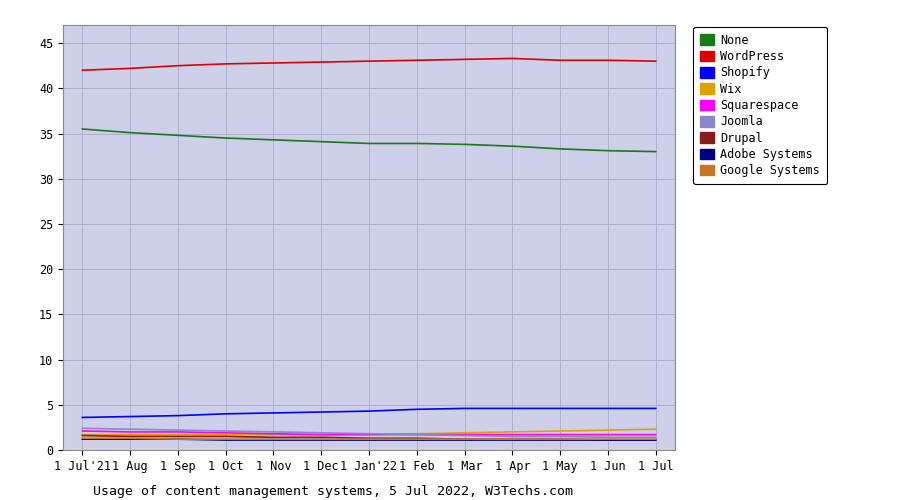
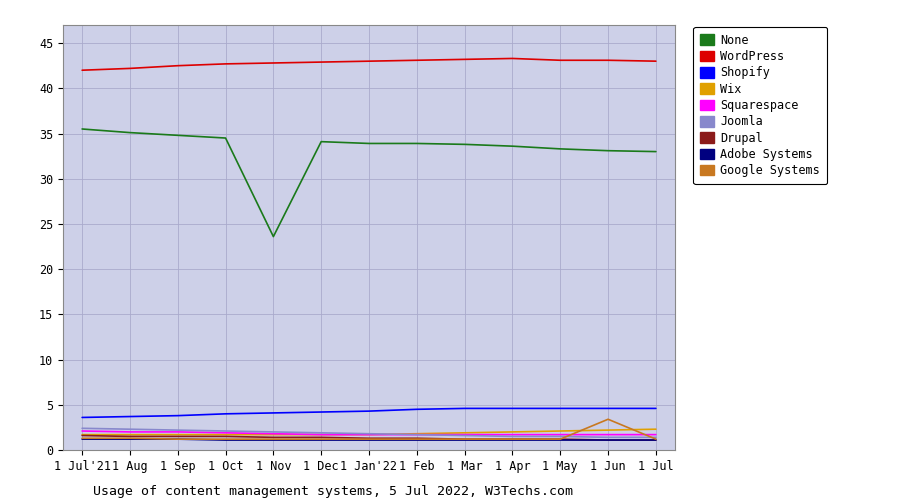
None/1 Nov: 34.3 -> 23.6
Google Systems/1 Jun: 1.2 -> 3.4
